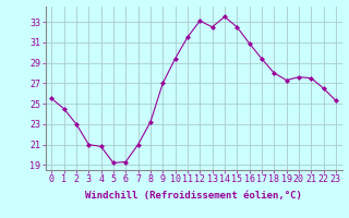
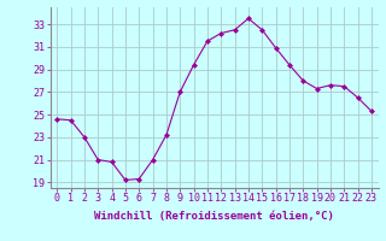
0: 25.5 -> 24.6
12: 33.1 -> 32.2
